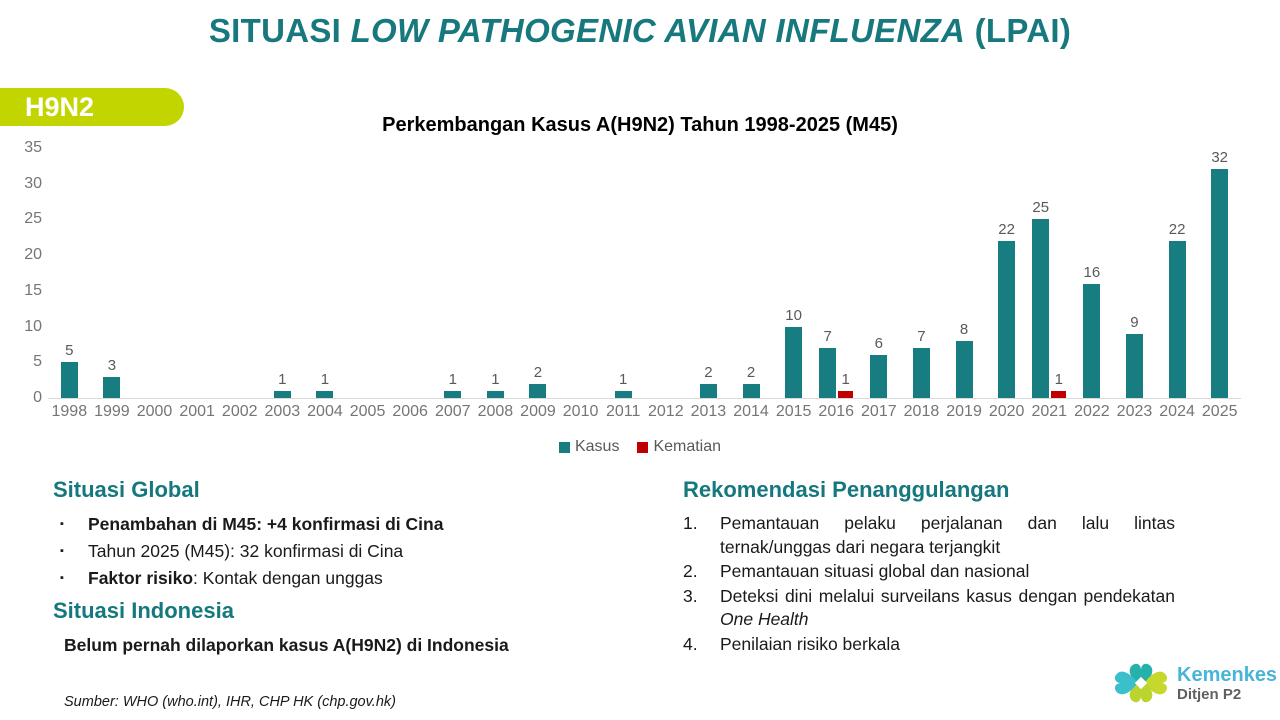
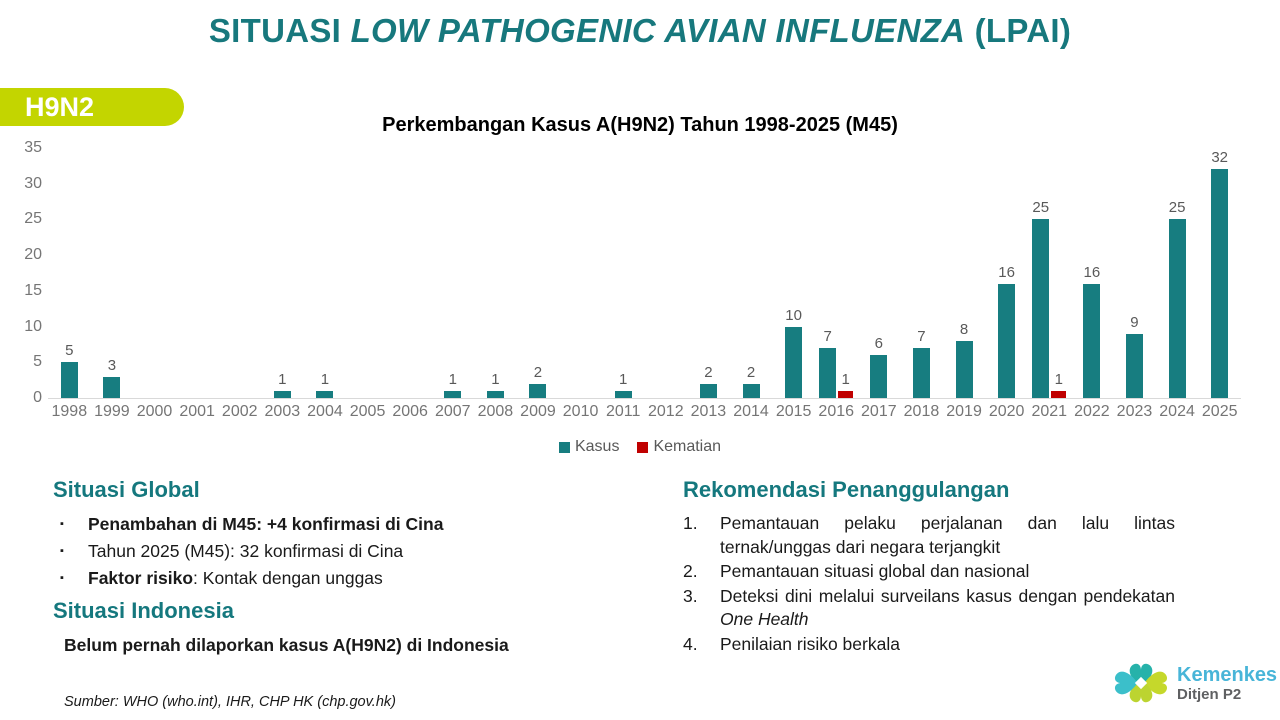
Kasus/2020: 22 -> 16
Kasus/2024: 22 -> 25
